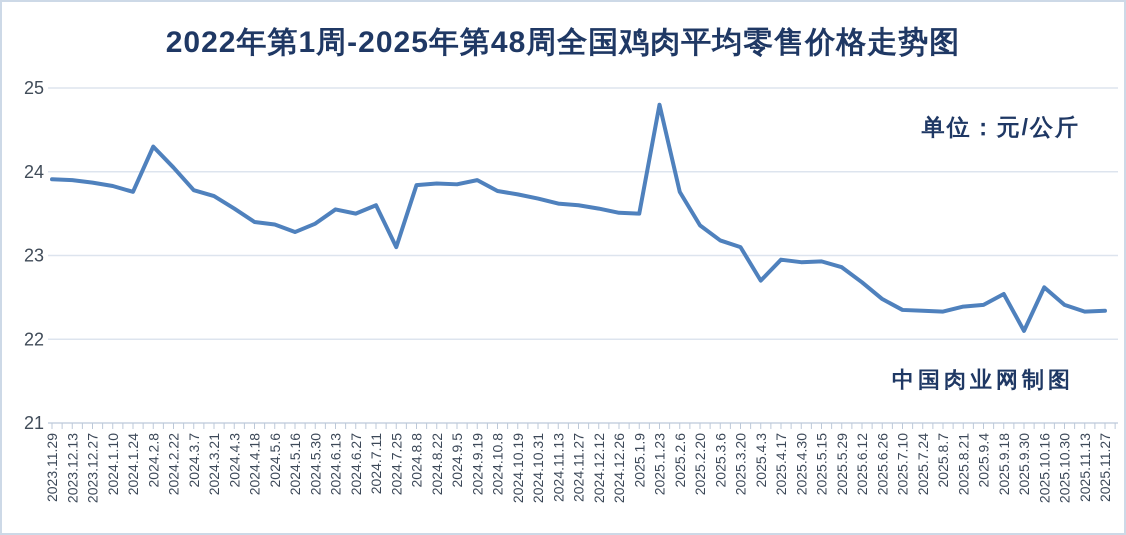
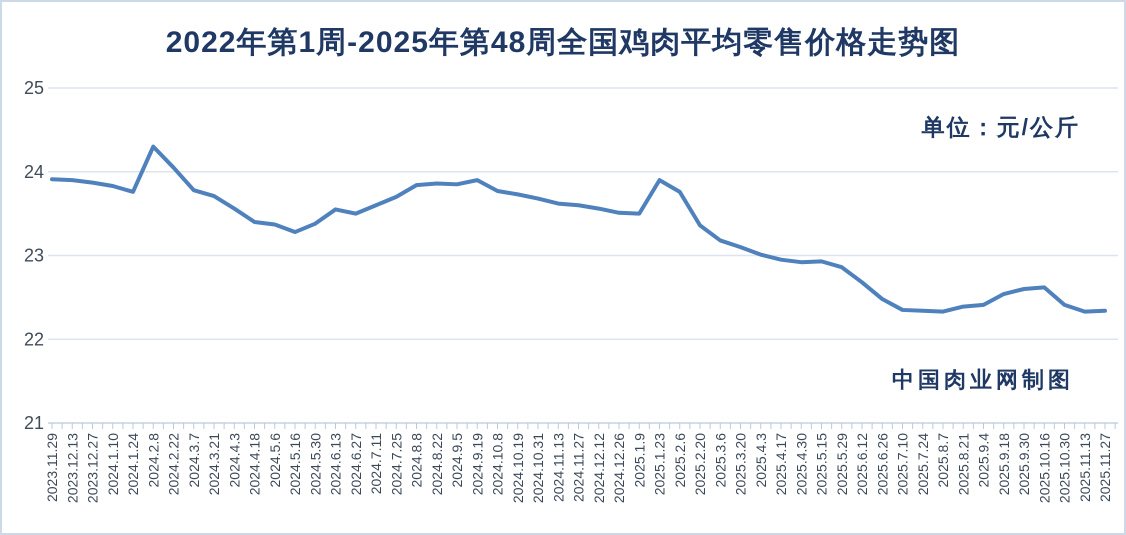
2024.7.25: 23.1 -> 23.7
2025.1.23: 24.8 -> 23.9
2025.4.3: 22.7 -> 23.0
2025.9.30: 22.1 -> 22.6
